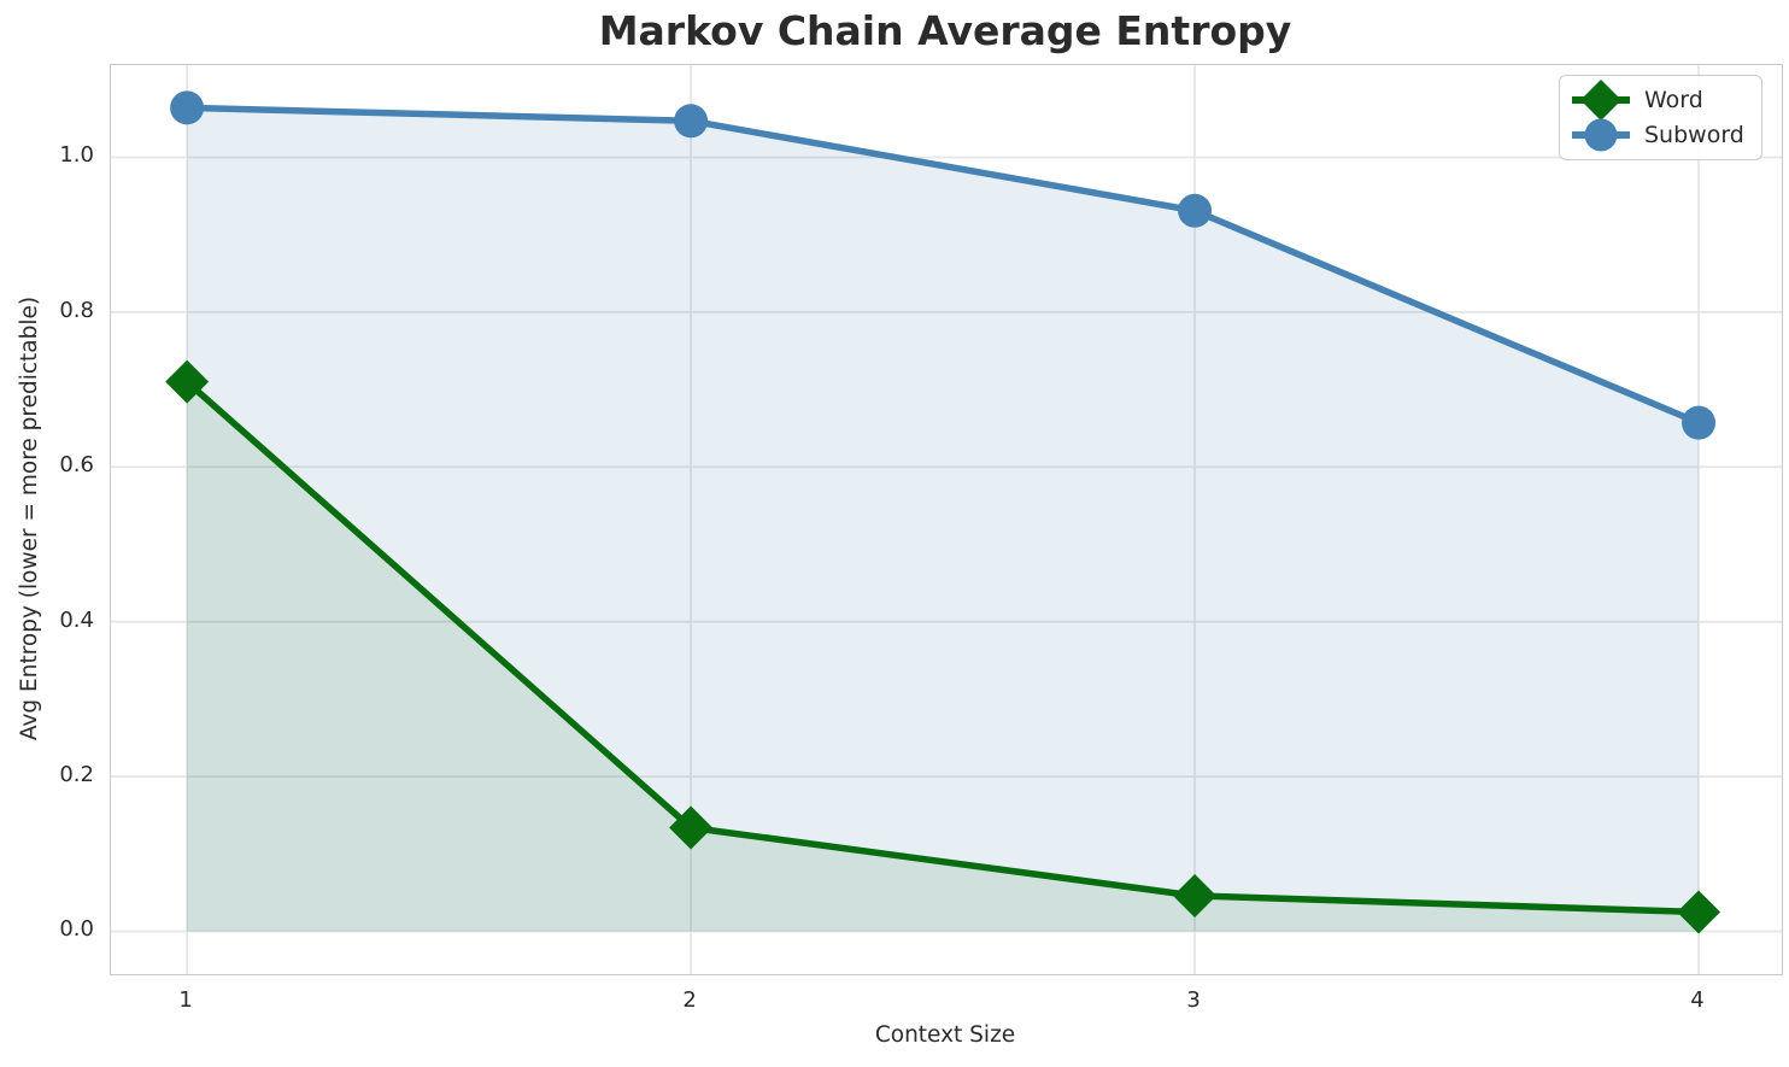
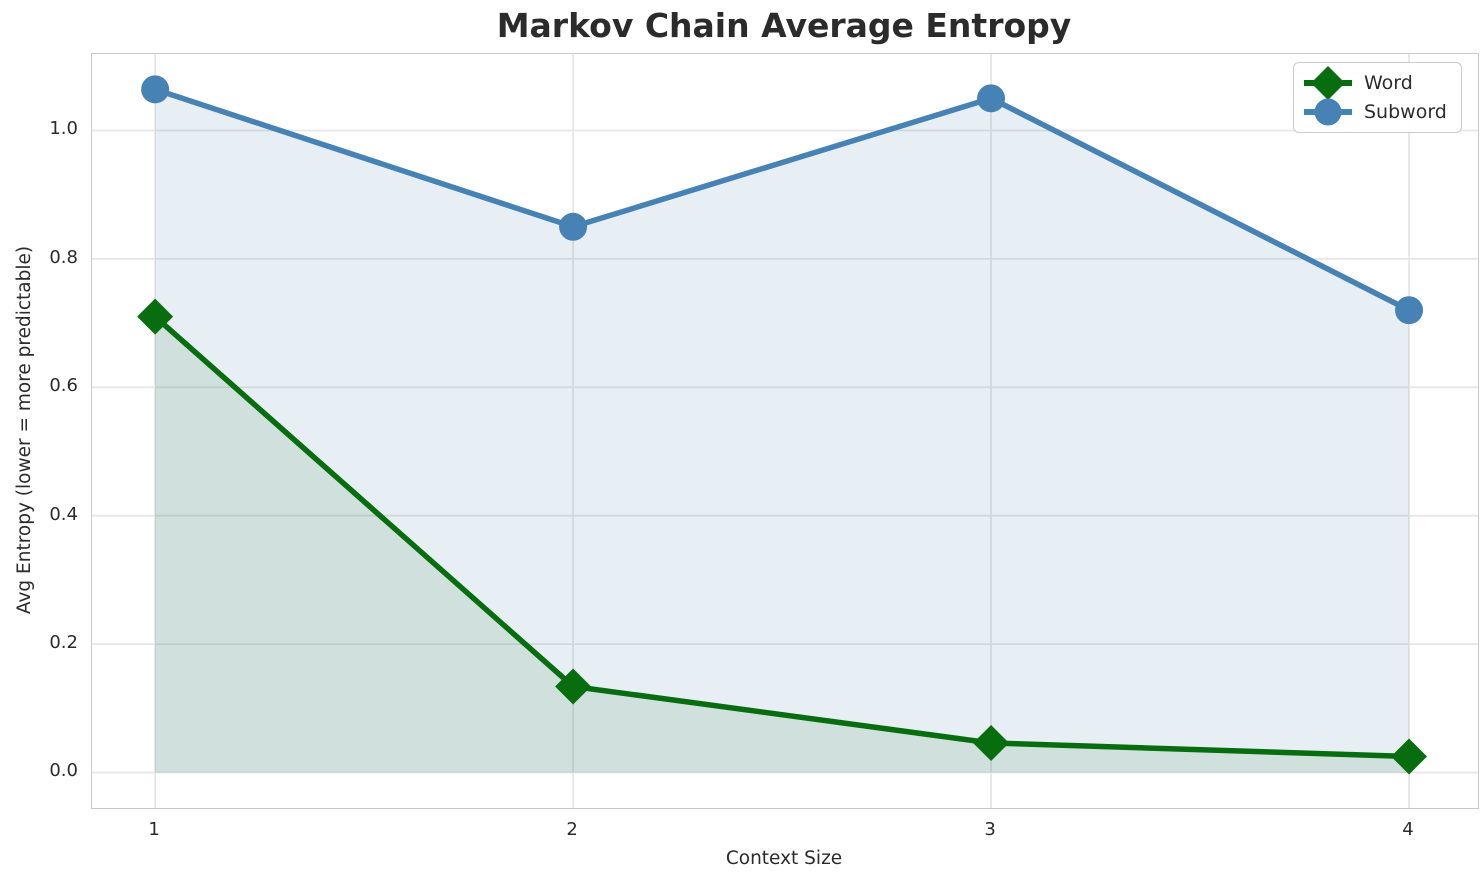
Subword/2: 1.05 -> 0.85
Subword/3: 0.93 -> 1.05
Subword/4: 0.66 -> 0.72
